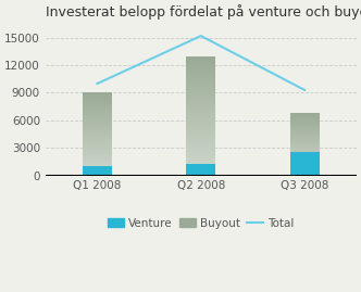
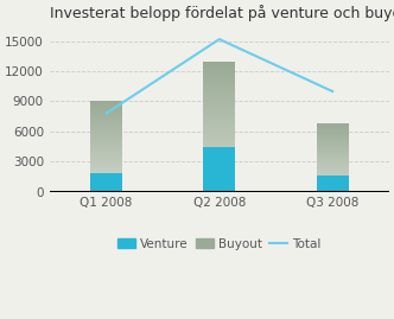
Venture/Q1 2008: 1000 -> 1800
Total/Q1 2008: 10000 -> 7800
Venture/Q2 2008: 1200 -> 4400
Venture/Q3 2008: 2500 -> 1600
Total/Q3 2008: 9300 -> 10000
